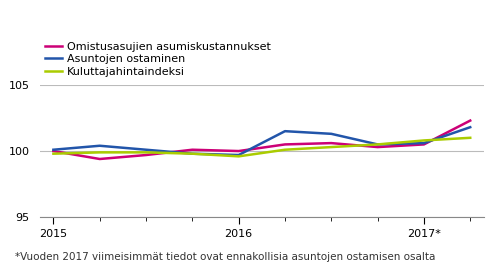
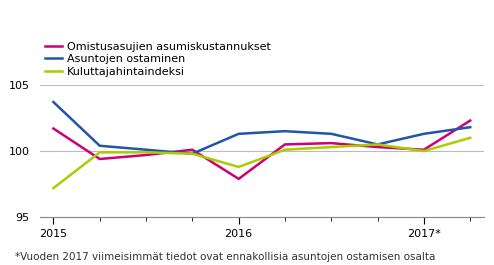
Omistusasujien asumiskustannukset/2015: 100.0 -> 101.7
Asuntojen ostaminen/2015: 100.1 -> 103.7
Kuluttajahintaindeksi/2015: 99.8 -> 97.2
Omistusasujien asumiskustannukset/2016: 100.0 -> 97.9
Asuntojen ostaminen/2016: 99.7 -> 101.3
Kuluttajahintaindeksi/2016: 99.6 -> 98.8
Omistusasujien asumiskustannukset/2017*: 100.5 -> 100.1
Asuntojen ostaminen/2017*: 100.6 -> 101.3
Kuluttajahintaindeksi/2017*: 100.8 -> 100.0
